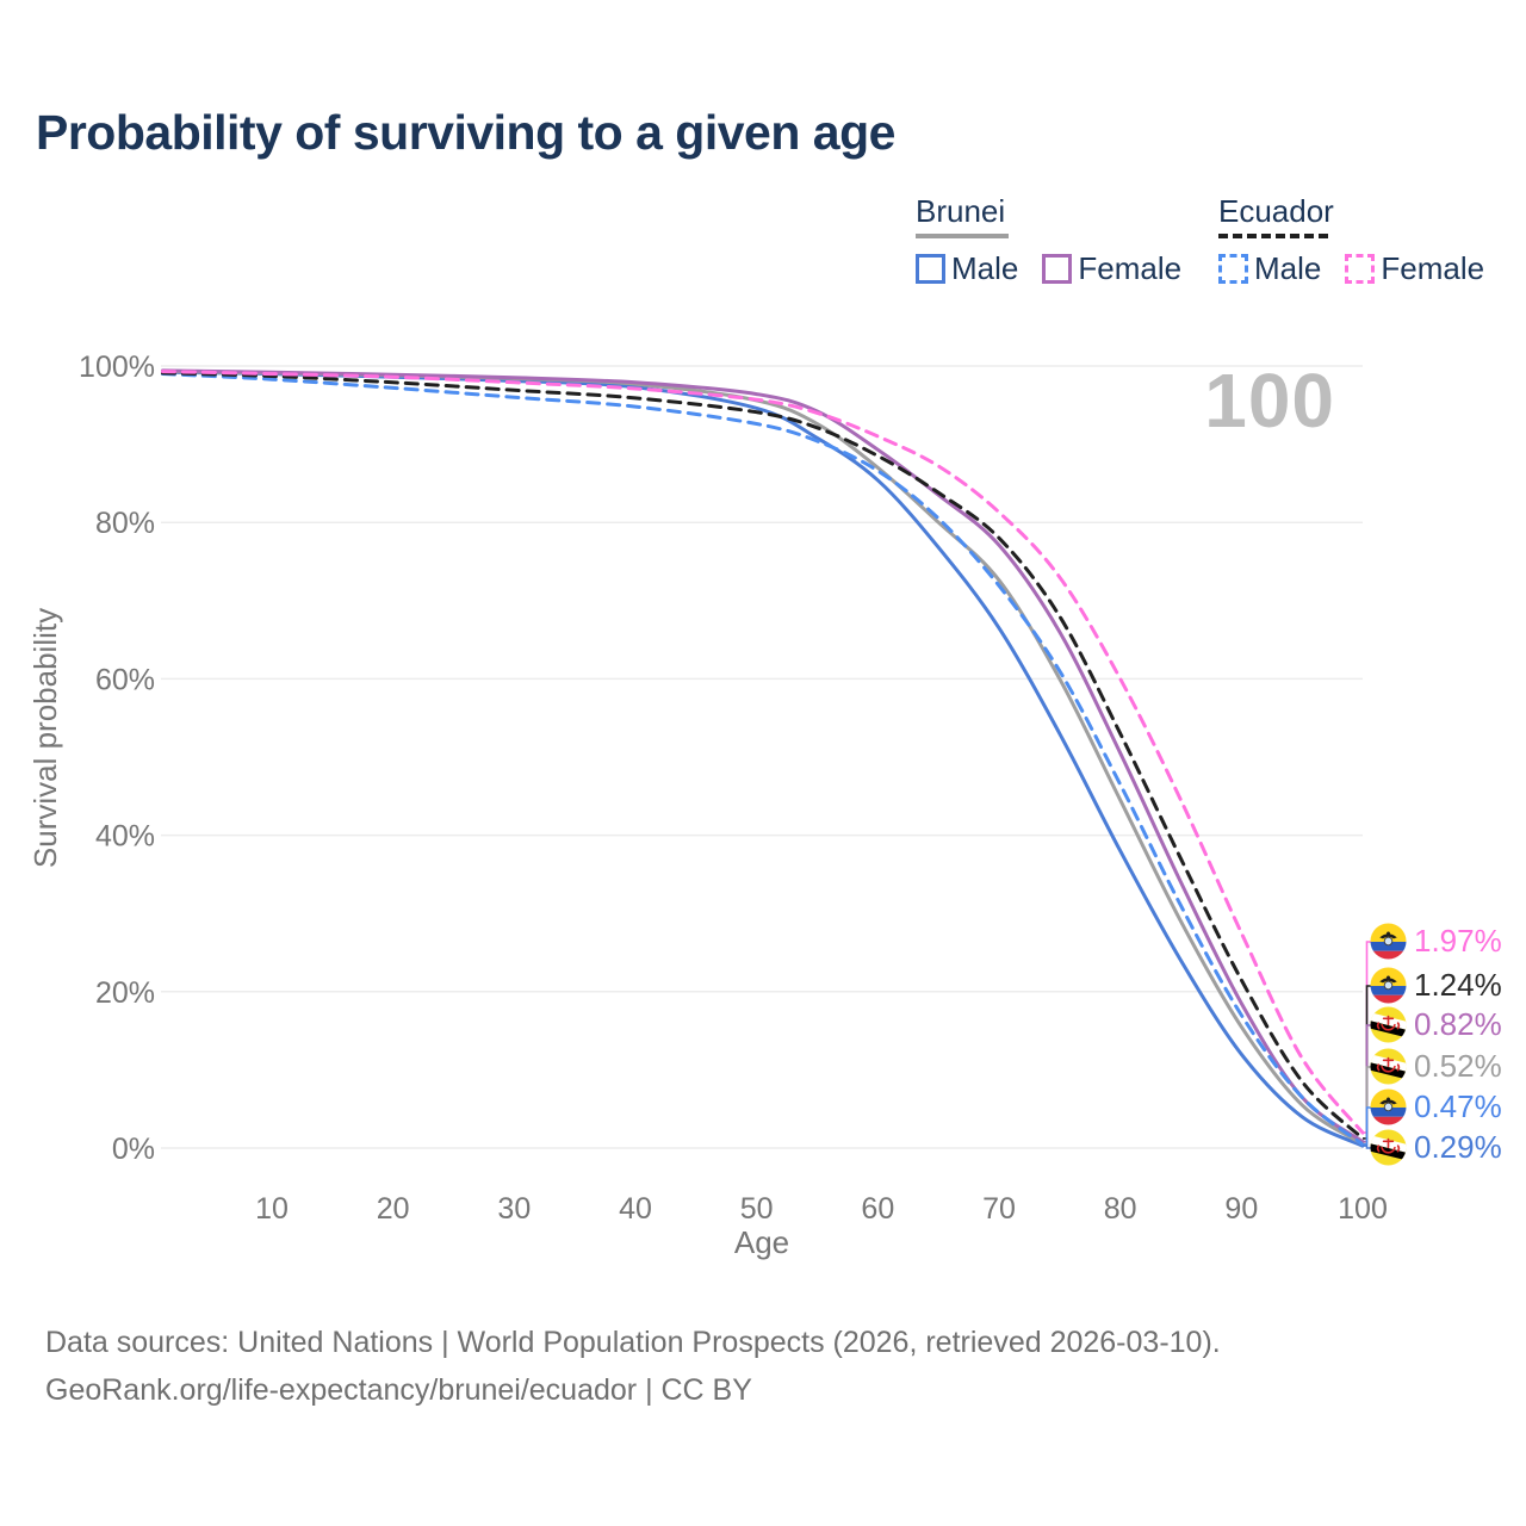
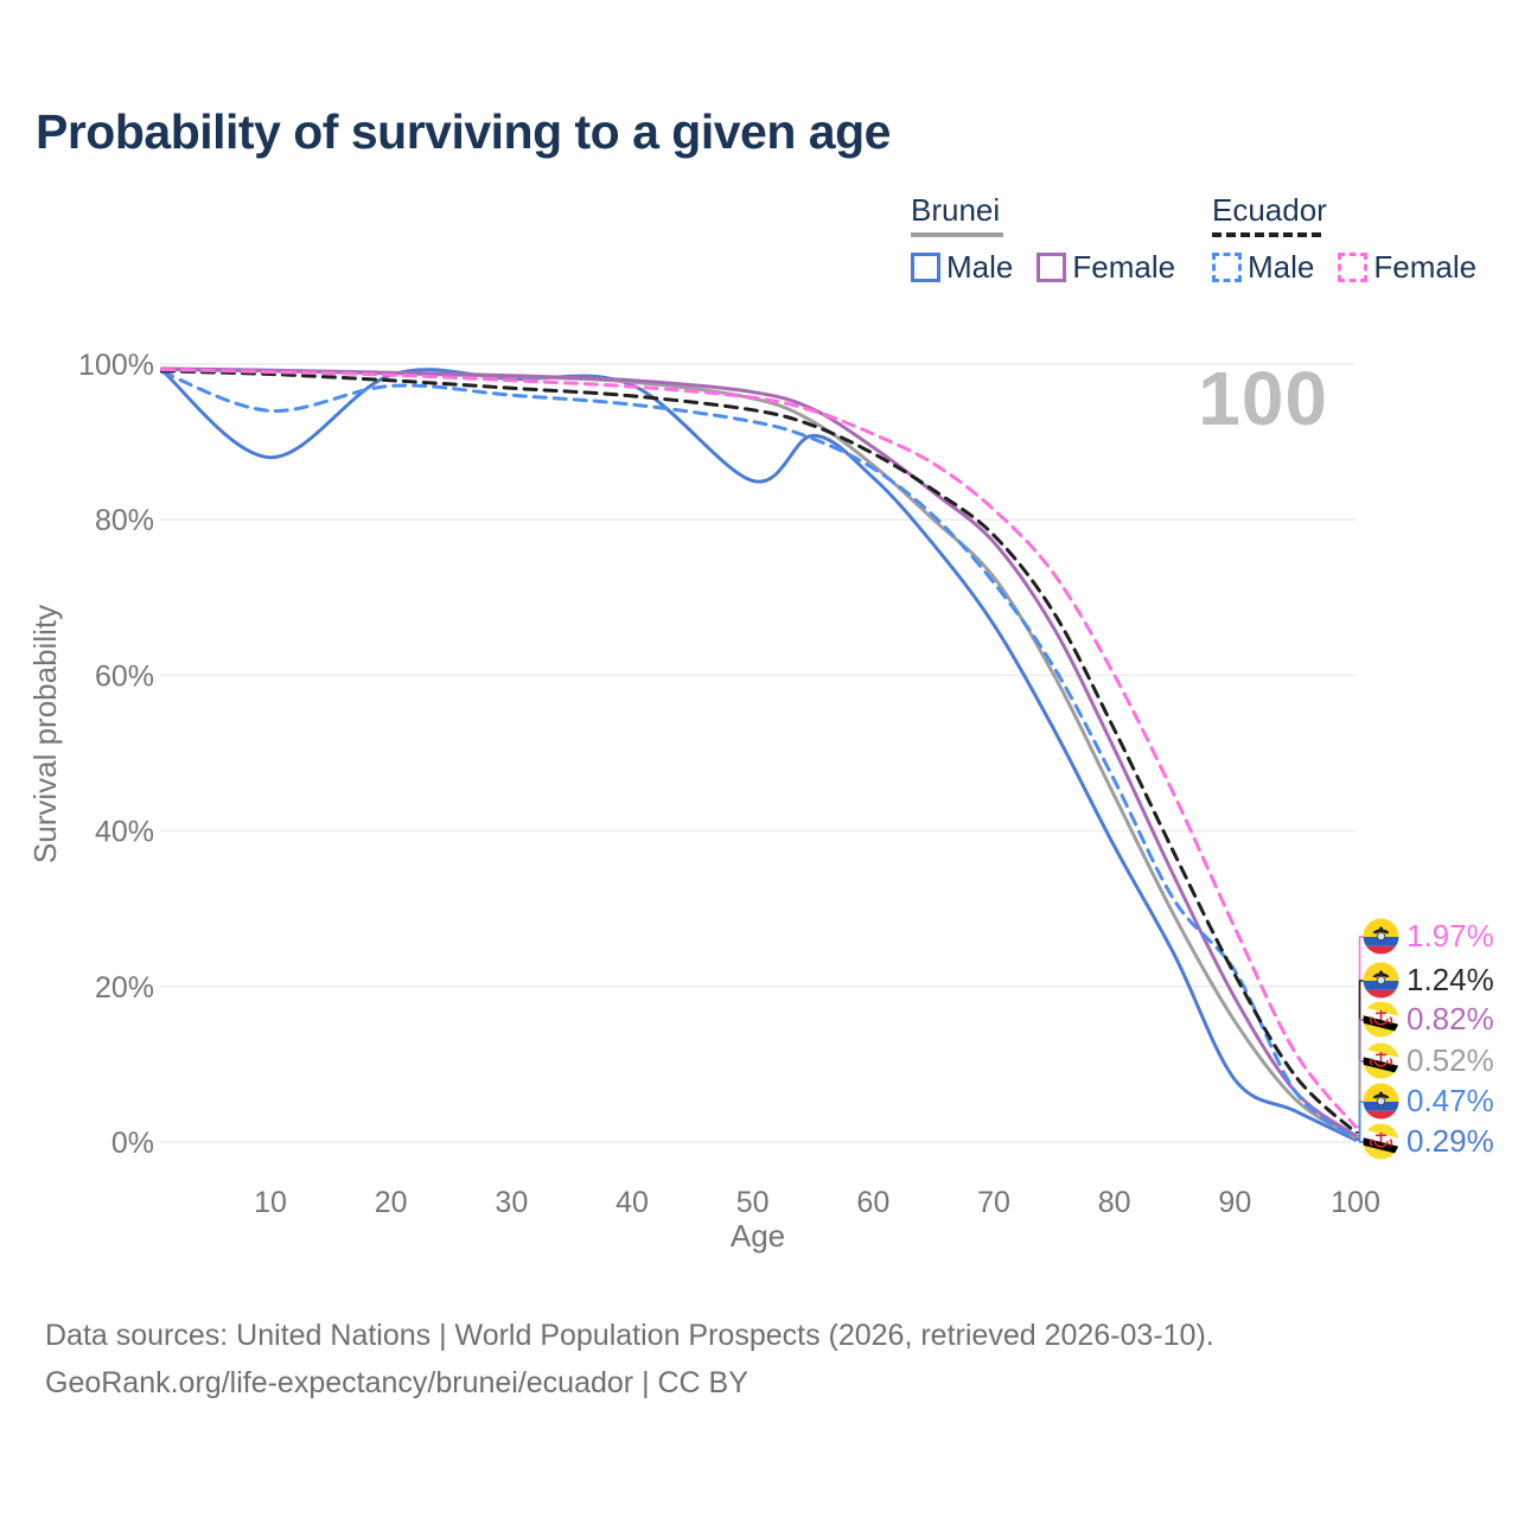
Brunei Male/10: 99% -> 88%
Ecuador Male/10: 98% -> 94%
Brunei Male/50: 95% -> 85%
Brunei Male/90: 12% -> 8%
Ecuador Male/90: 17% -> 22%
